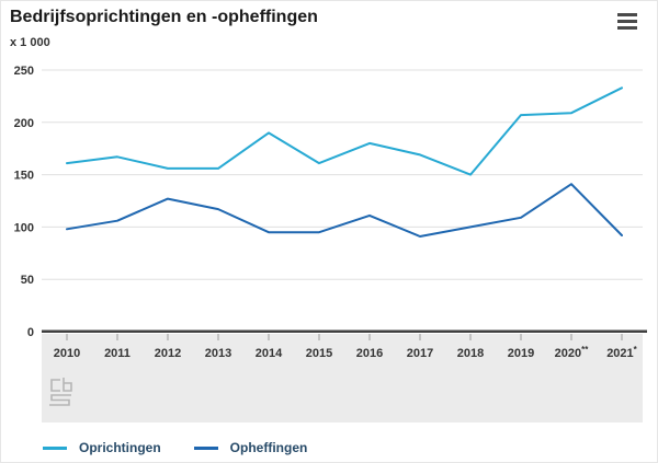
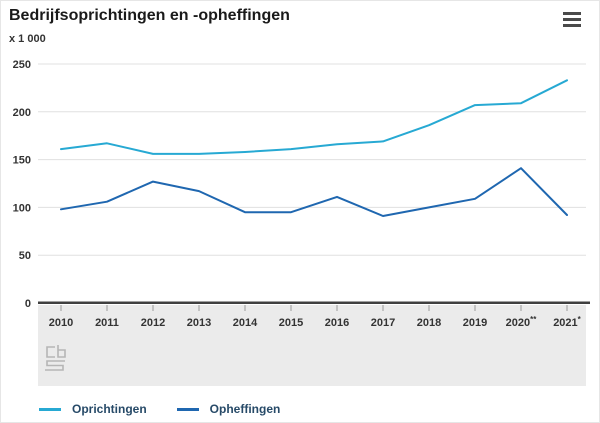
Oprichtingen/2014: 190 -> 160
Oprichtingen/2016: 180 -> 170
Oprichtingen/2018: 150 -> 190
